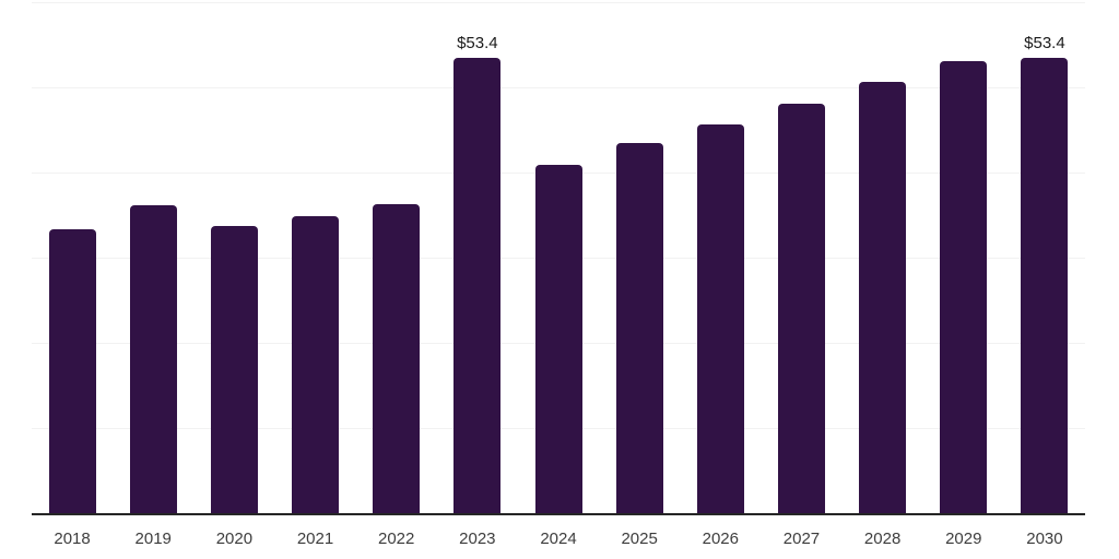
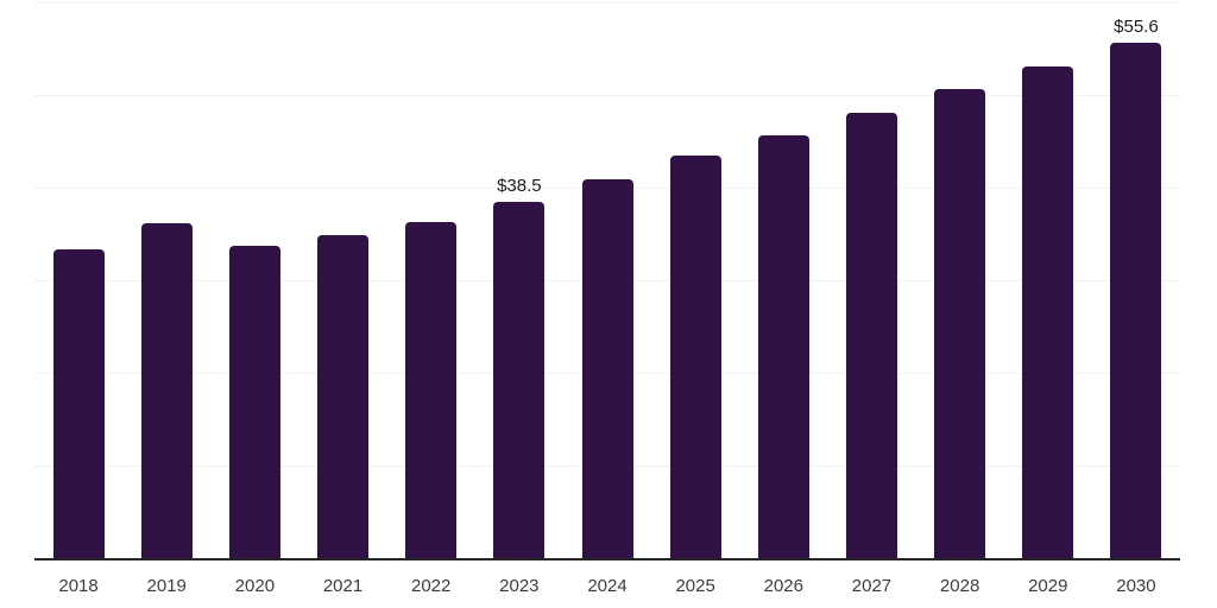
2023: $53.4 -> $38.5
2030: $53.4 -> $55.6
